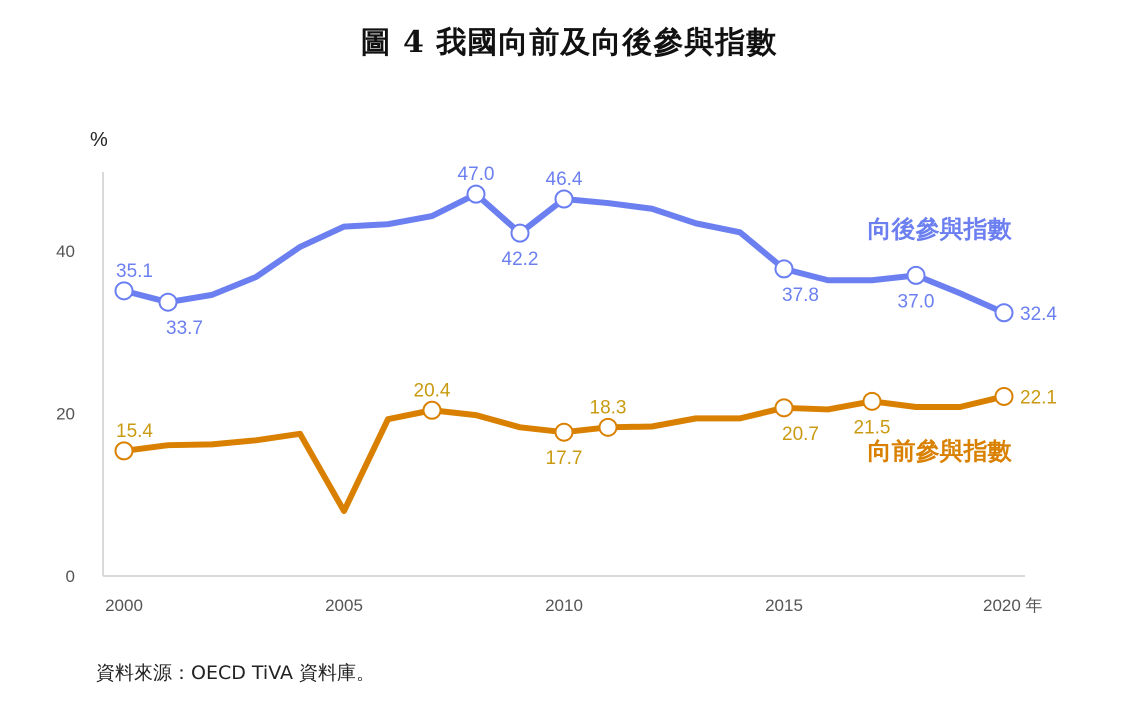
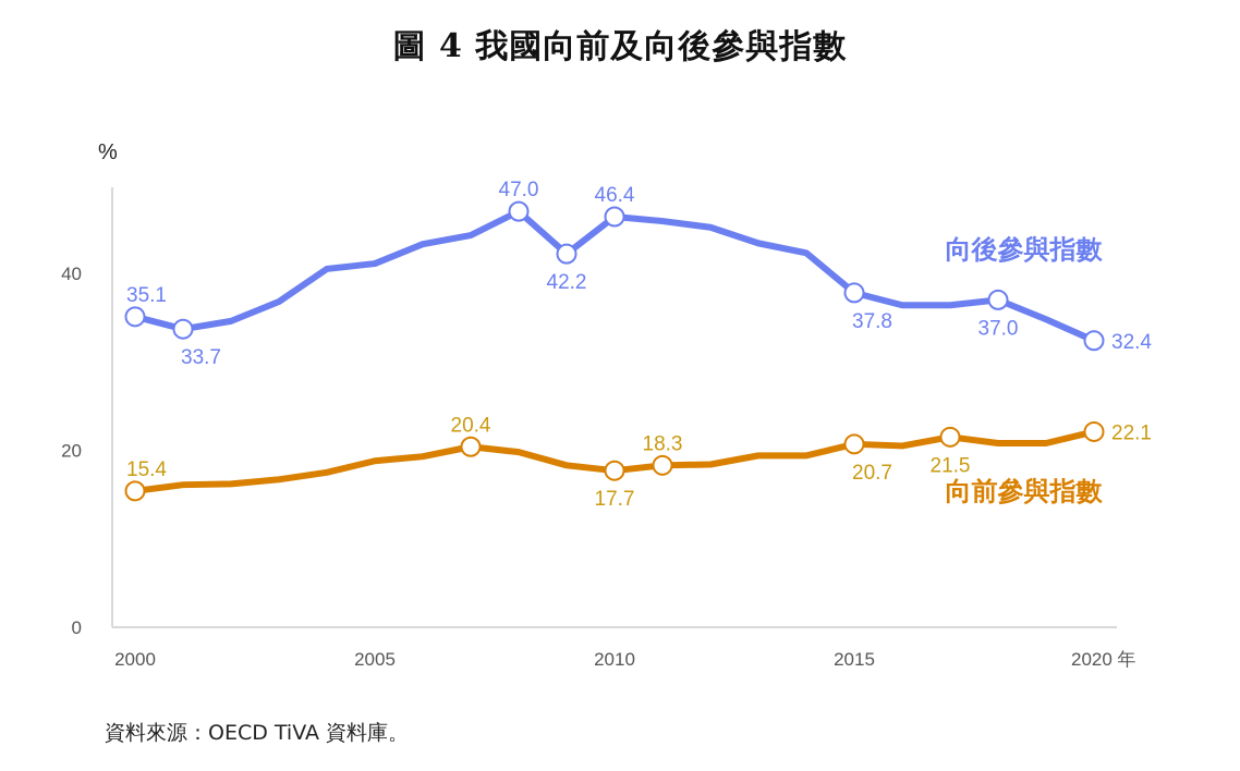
向後參與指數/2005: 43 -> 41
向前參與指數/2005: 8 -> 19
